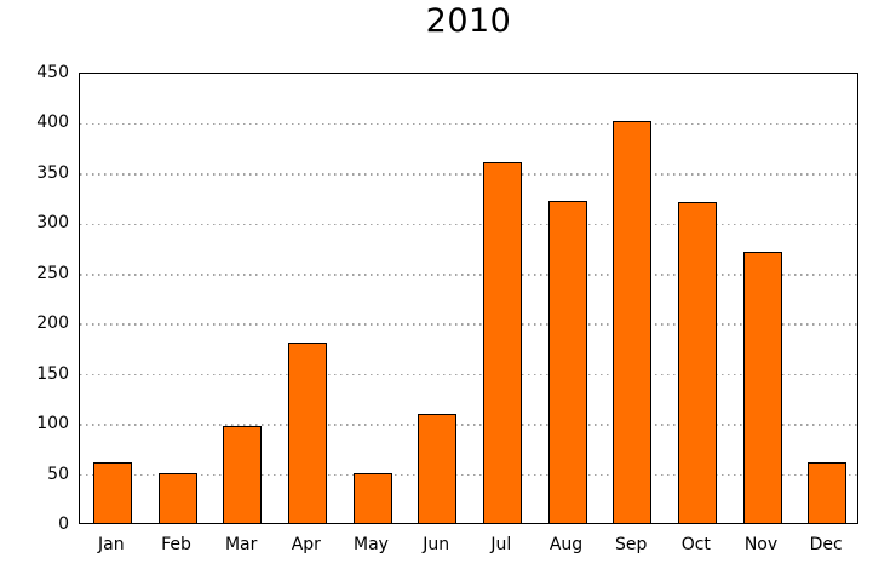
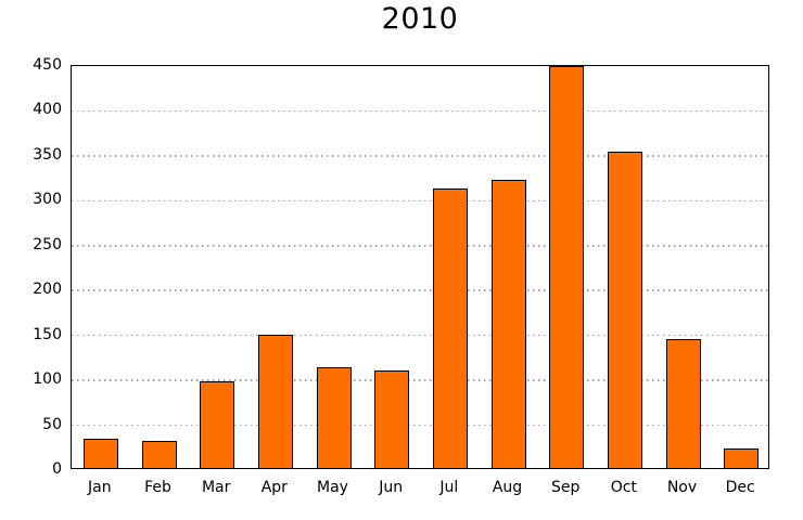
Jan: 60 -> 30
Feb: 50 -> 30
Apr: 180 -> 150
May: 50 -> 110
Jul: 360 -> 310
Sep: 400 -> 450
Oct: 320 -> 350
Nov: 270 -> 140
Dec: 60 -> 20
